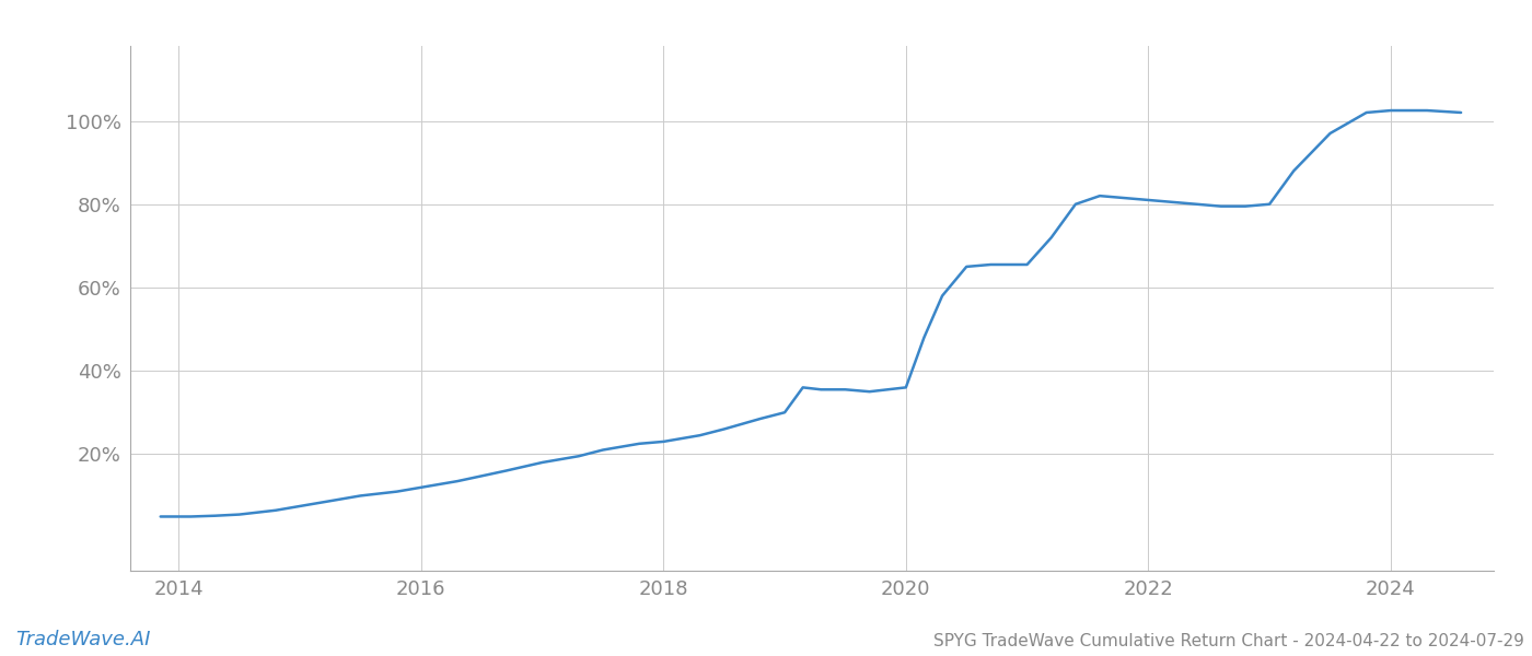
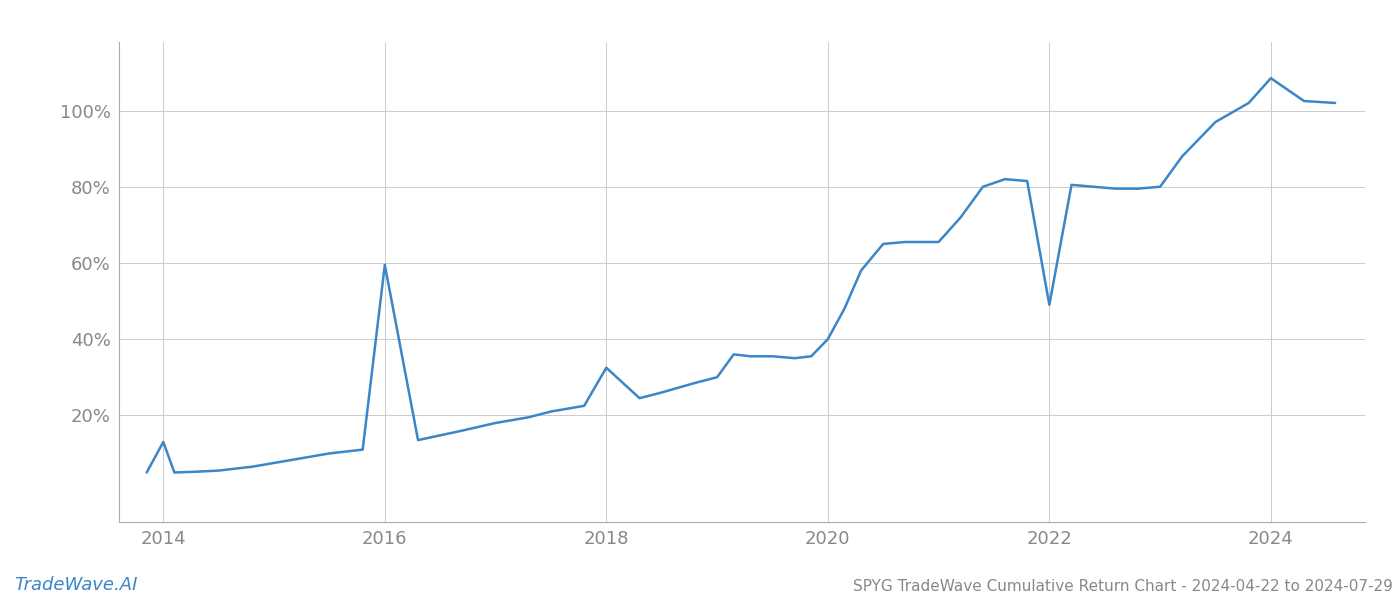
2014: 5.0% -> 13.0%
2016: 12.0% -> 59.5%
2018: 23.0% -> 32.5%
2020: 36.0% -> 40.0%
2022: 81.0% -> 49.0%
2024: 102.5% -> 108.5%
